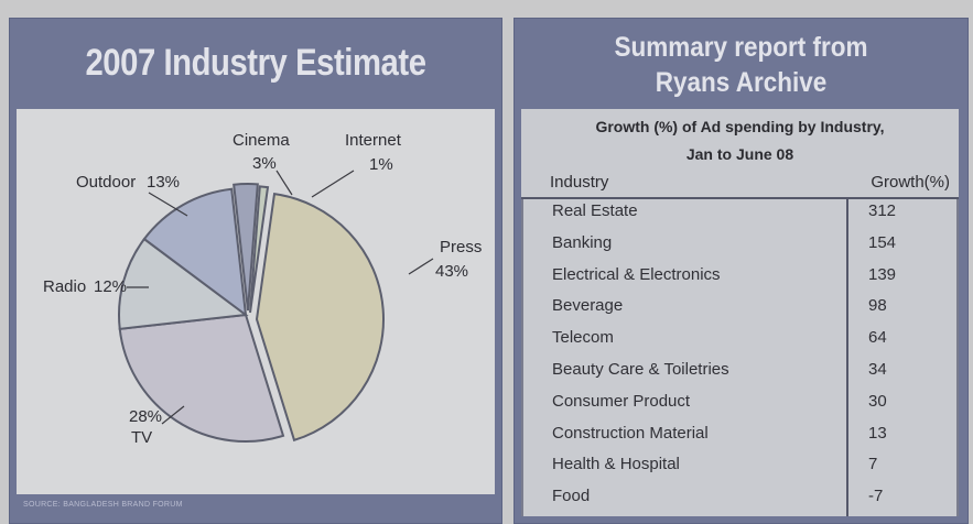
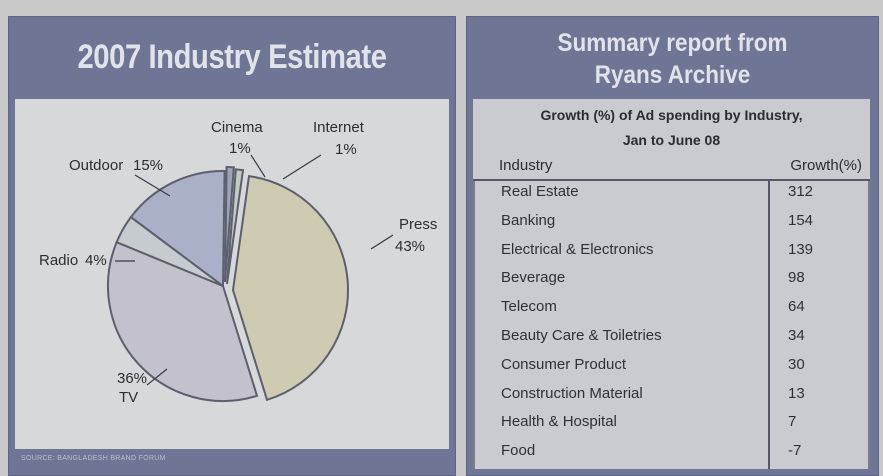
2007 Industry Estimate/TV: 28% -> 36%
2007 Industry Estimate/Radio: 12% -> 4%
2007 Industry Estimate/Outdoor: 13% -> 15%
2007 Industry Estimate/Cinema: 3% -> 1%
